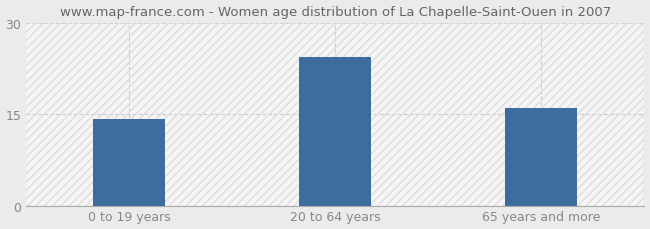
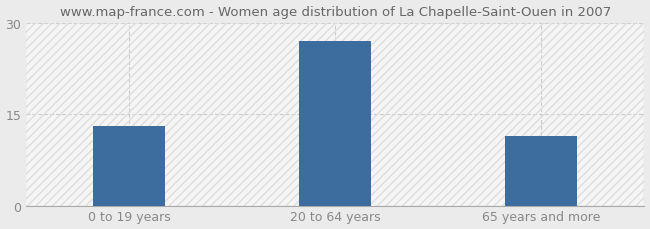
0 to 19 years: 14.2 -> 13.0
20 to 64 years: 24.4 -> 27.0
65 years and more: 16.0 -> 11.5
